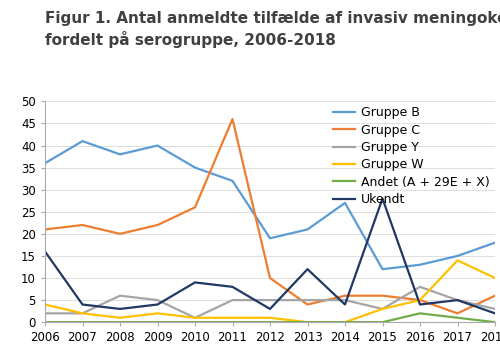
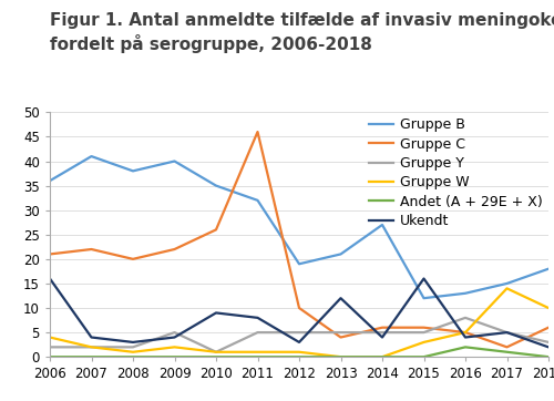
Gruppe Y/2008: 6 -> 2
Gruppe Y/2015: 3 -> 5
Ukendt/2015: 28 -> 16
